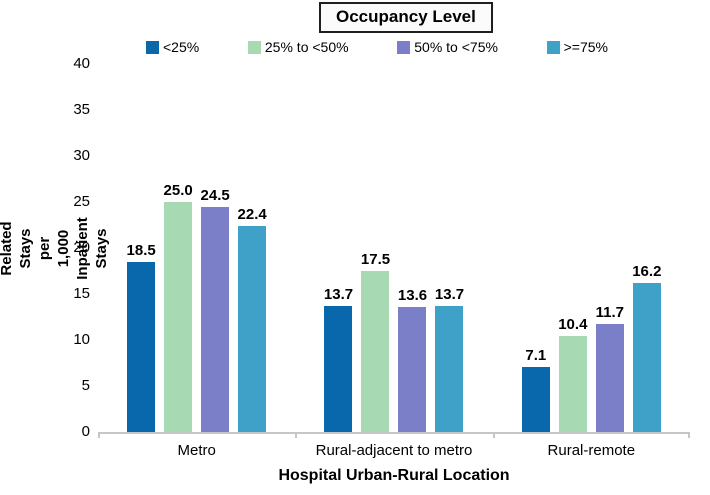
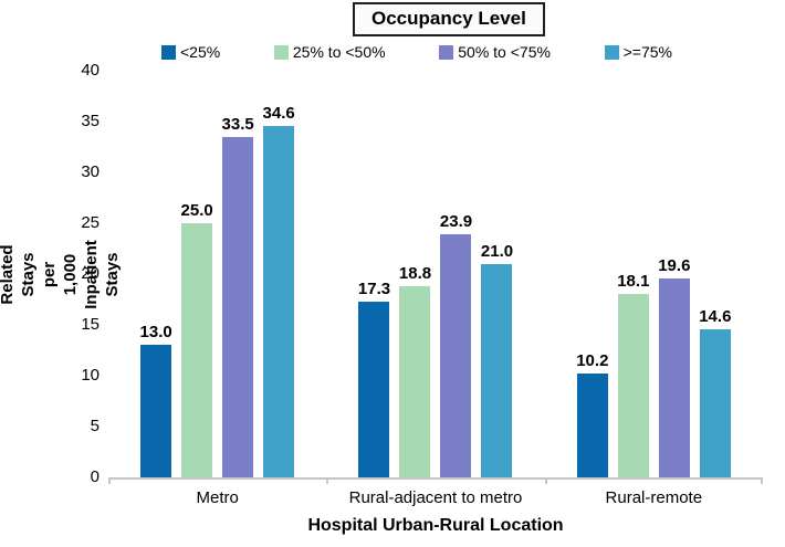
<25%/Metro: 18.5 -> 13.0
50% to <75%/Metro: 24.5 -> 33.5
>=75%/Metro: 22.4 -> 34.6
<25%/Rural-adjacent to metro: 13.7 -> 17.3
25% to <50%/Rural-adjacent to metro: 17.5 -> 18.8
50% to <75%/Rural-adjacent to metro: 13.6 -> 23.9
>=75%/Rural-adjacent to metro: 13.7 -> 21.0
<25%/Rural-remote: 7.1 -> 10.2
25% to <50%/Rural-remote: 10.4 -> 18.1
50% to <75%/Rural-remote: 11.7 -> 19.6
>=75%/Rural-remote: 16.2 -> 14.6
